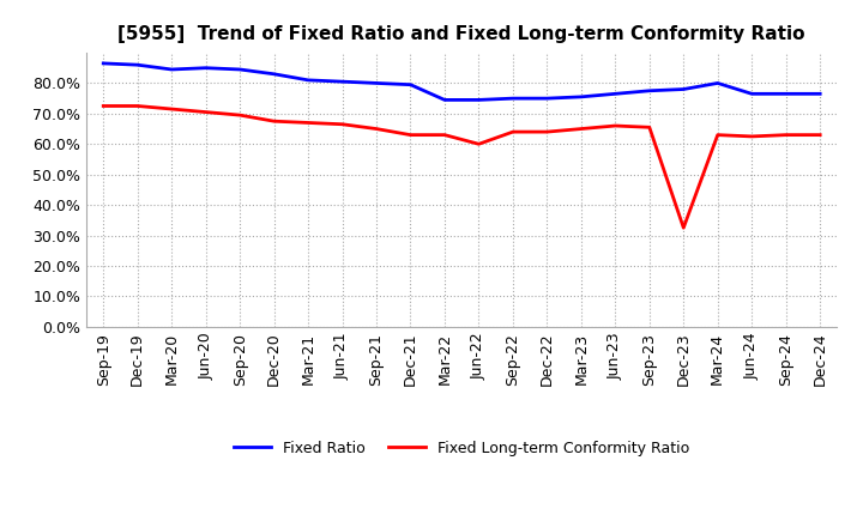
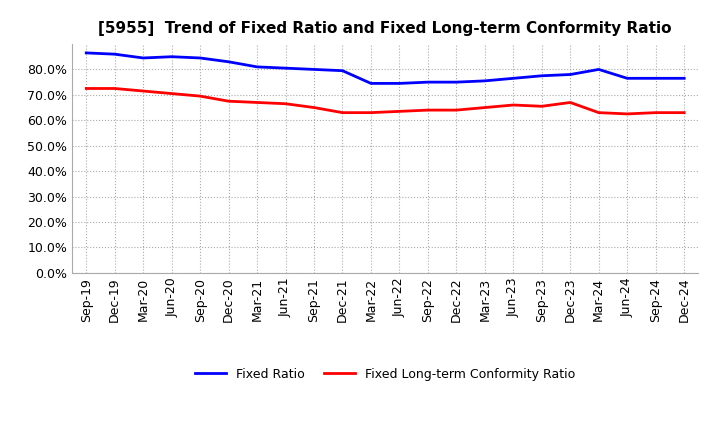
Fixed Long-term Conformity Ratio/Jun-22: 60.0% -> 63.5%
Fixed Long-term Conformity Ratio/Dec-23: 32.5% -> 67.0%
